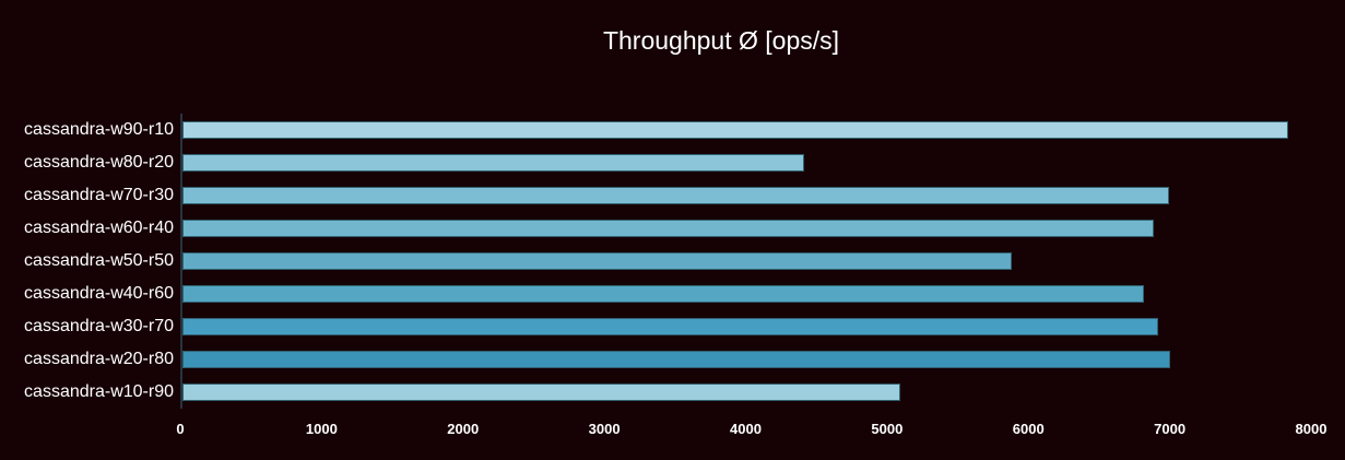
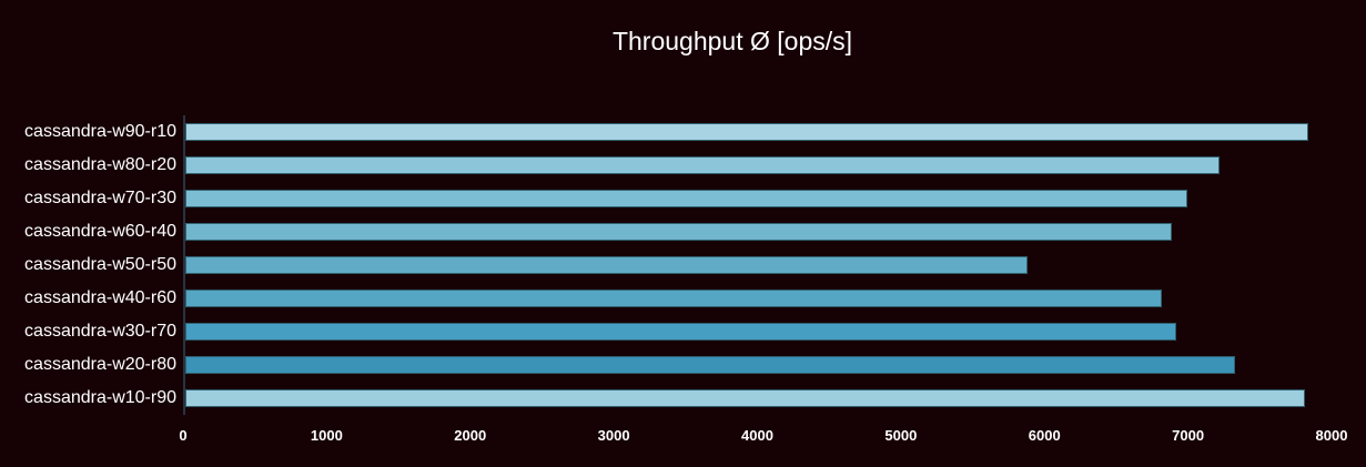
cassandra-w80-r20: 4400 -> 7200
cassandra-w20-r80: 6990 -> 7310
cassandra-w10-r90: 5080 -> 7800
